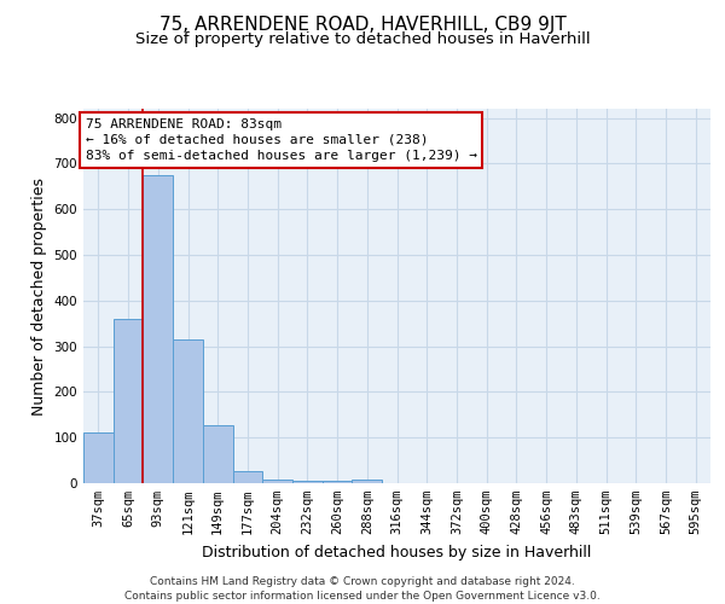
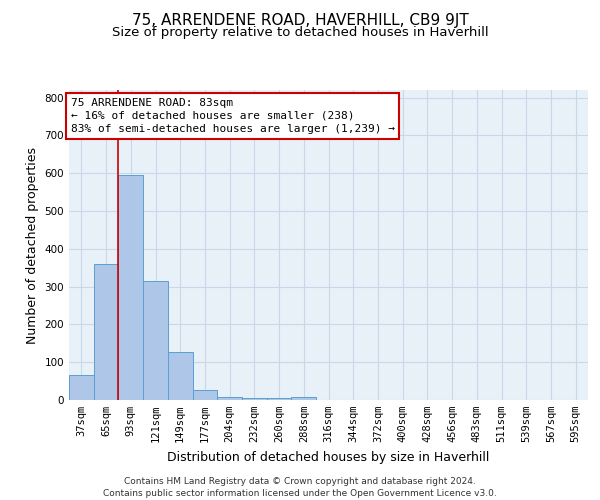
37sqm: 110 -> 67
93sqm: 675 -> 595
